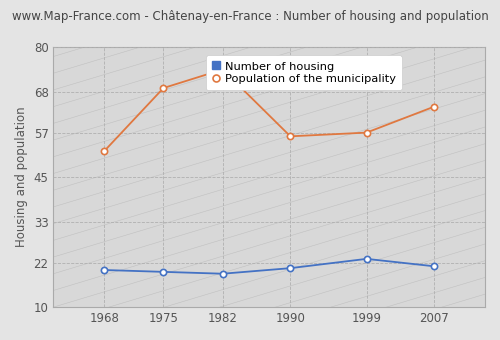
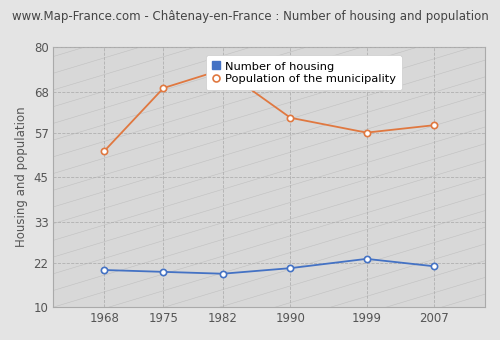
Population of the municipality/1990: 56 -> 61
Population of the municipality/2007: 64 -> 59
